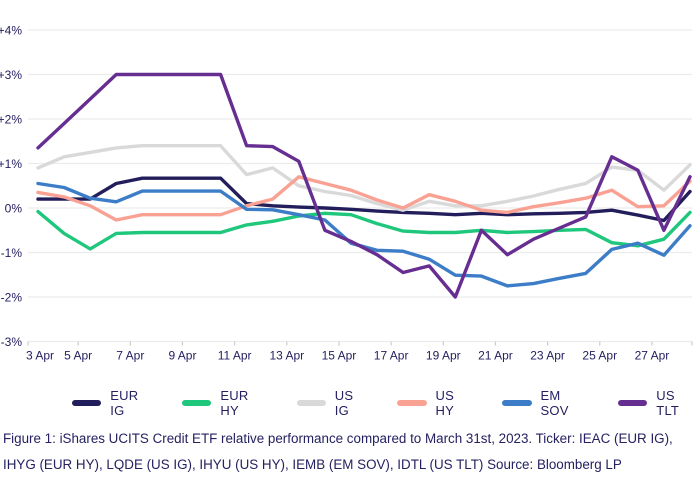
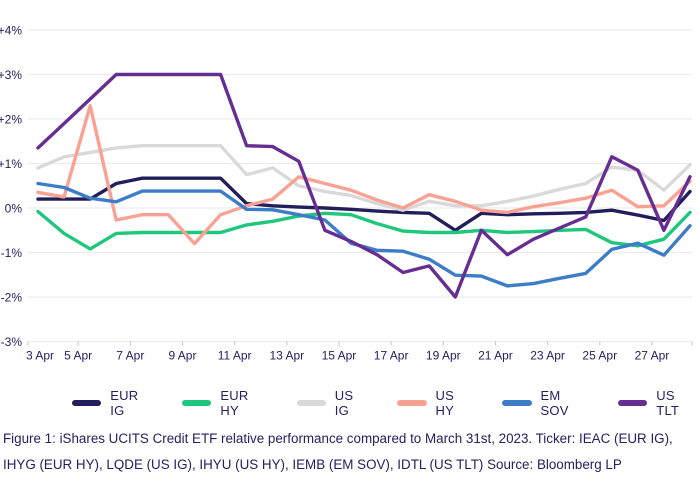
US HY/5 Apr: 0.1% -> 2.3%
US HY/9 Apr: -0.1% -> -0.8%
EUR IG/19 Apr: -0.1% -> -0.5%
